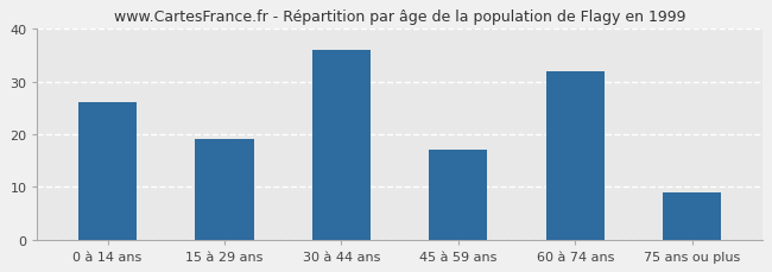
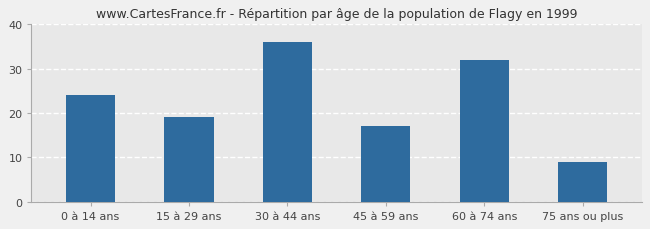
0 à 14 ans: 26 -> 24
